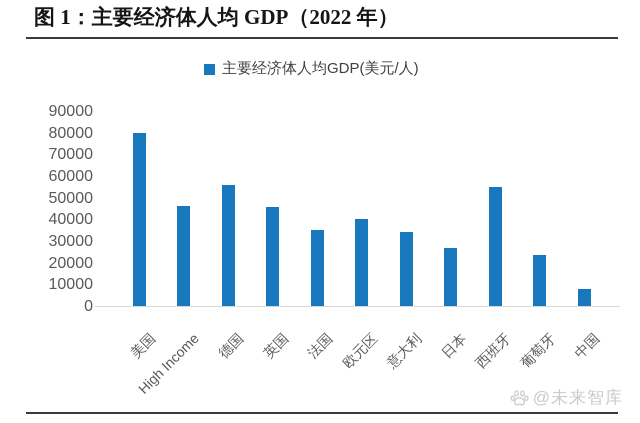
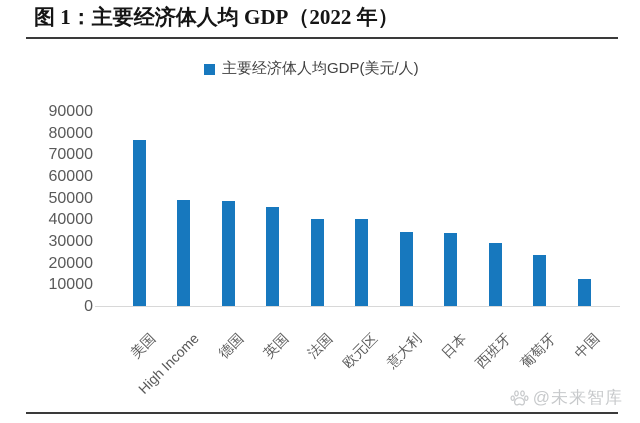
美国: 80000 -> 76000
High Income: 46000 -> 49000
德国: 56000 -> 48000
法国: 35000 -> 40000
日本: 27000 -> 34000
西班牙: 55000 -> 29000
中国: 8000 -> 12000
